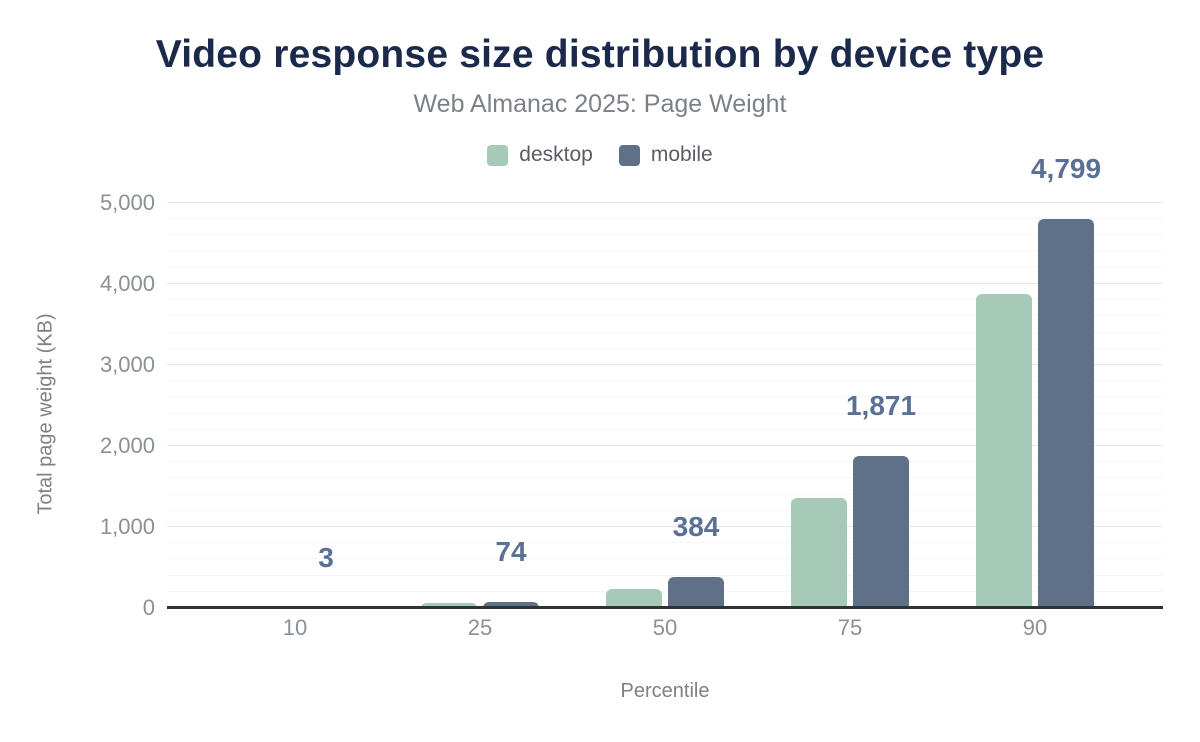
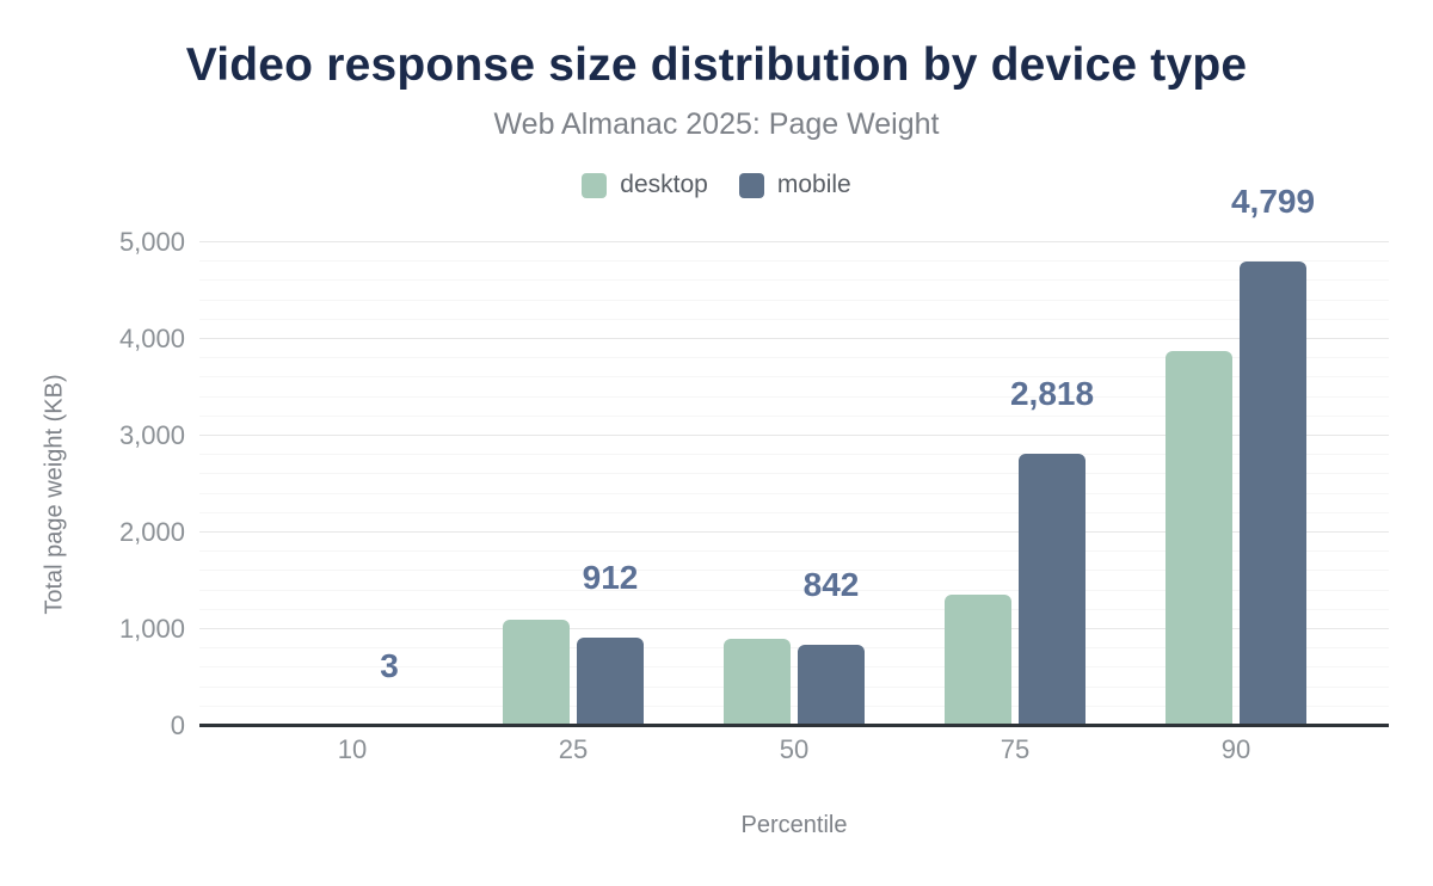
desktop/25: 100 -> 1100
mobile/25: 74 -> 912
desktop/50: 200 -> 900
mobile/50: 384 -> 842
mobile/75: 1,871 -> 2,818
